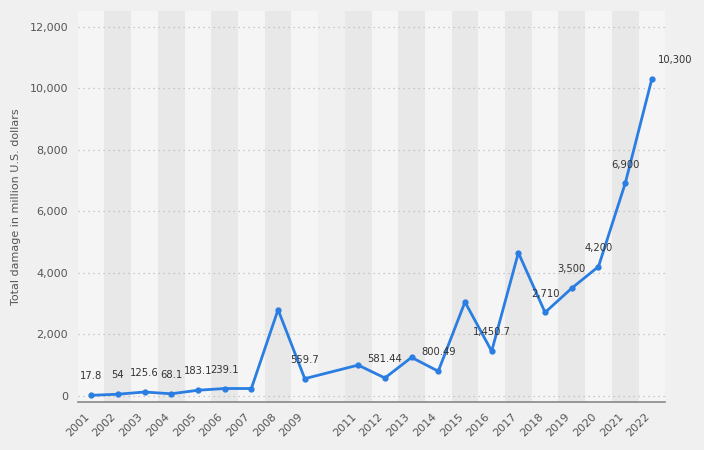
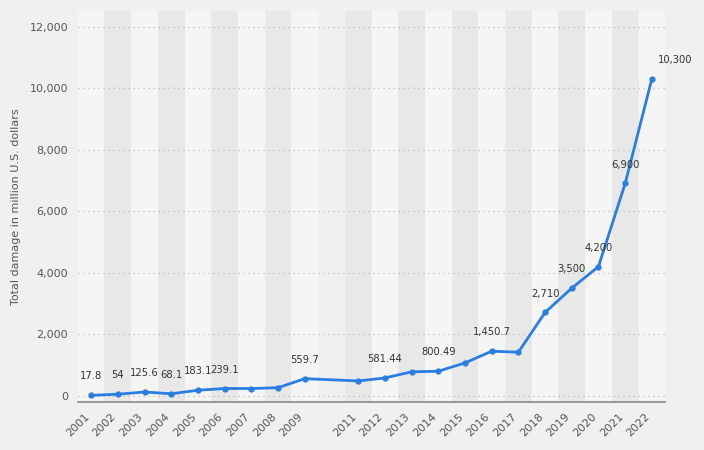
2008: 2,800 -> 260
2011: 1,000 -> 490
2013: 1,250 -> 780
2015: 3,050 -> 1,070
2017: 4,650 -> 1,420
